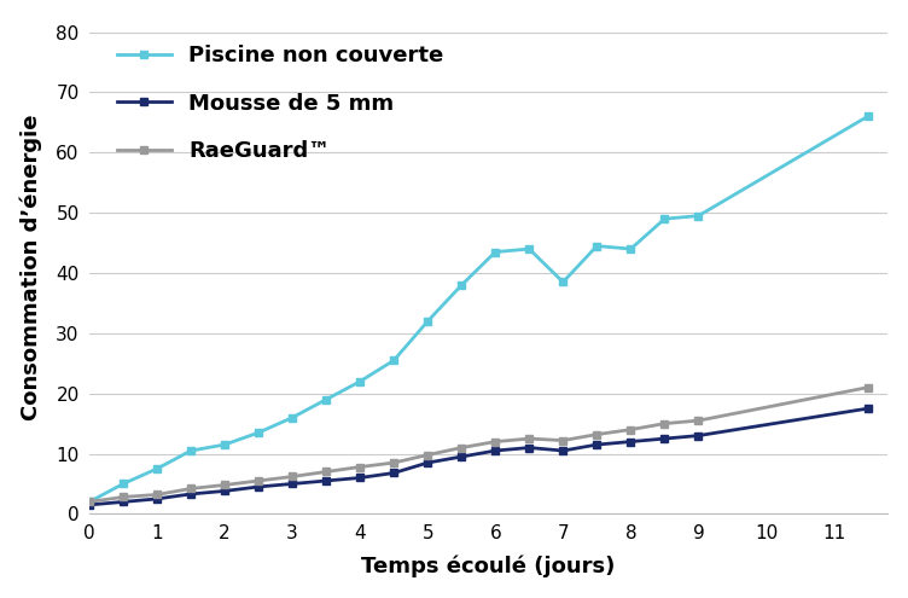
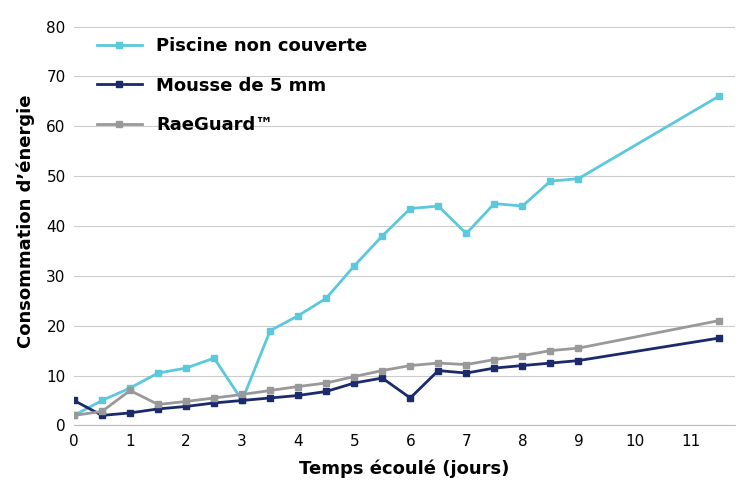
Mousse de 5 mm/0: 1.5 -> 5.0
RaeGuard™/1: 3.2 -> 7.0
Piscine non couverte/3: 16.0 -> 5.0
Mousse de 5 mm/6: 10.5 -> 5.5
